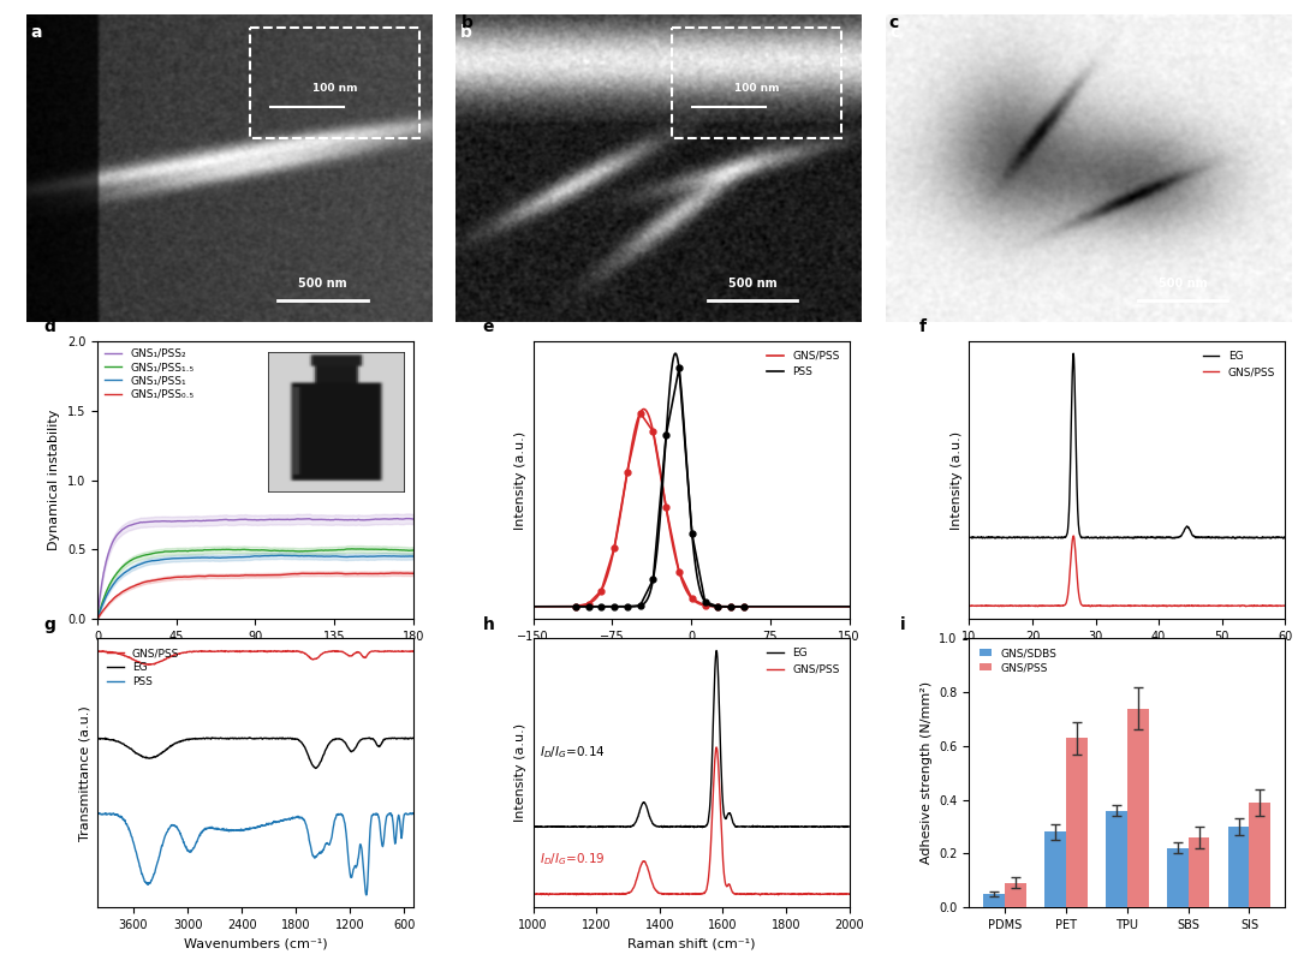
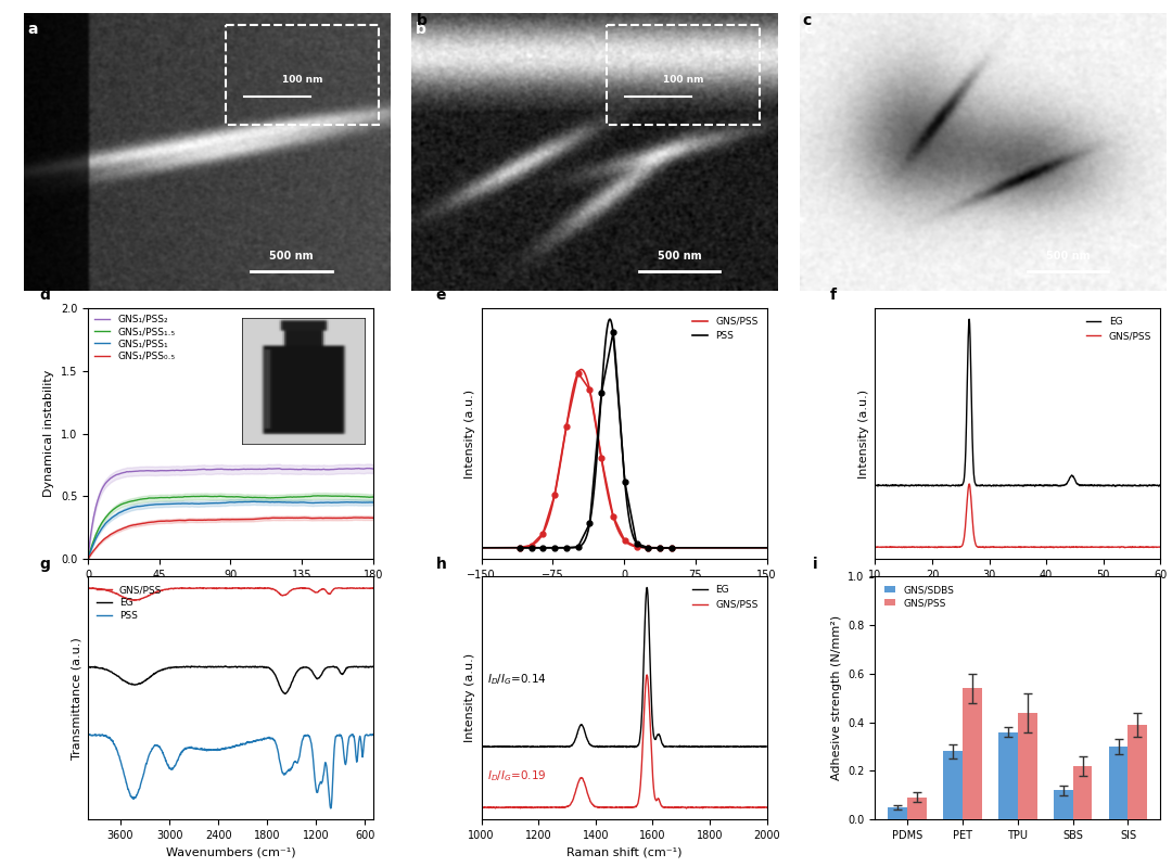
GNS/PSS/PET: 0.63 -> 0.54
GNS/PSS/TPU: 0.74 -> 0.44
GNS/SDBS/SBS: 0.22 -> 0.12
GNS/PSS/SBS: 0.26 -> 0.22
